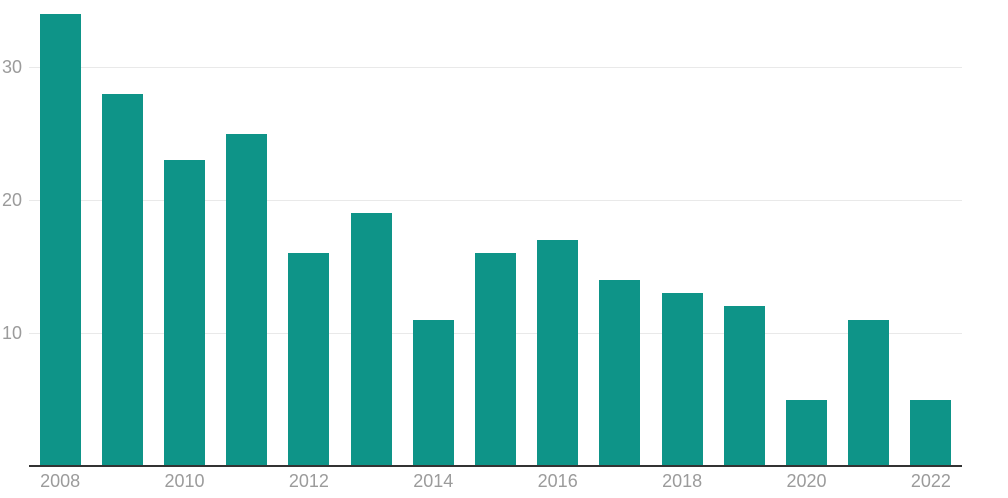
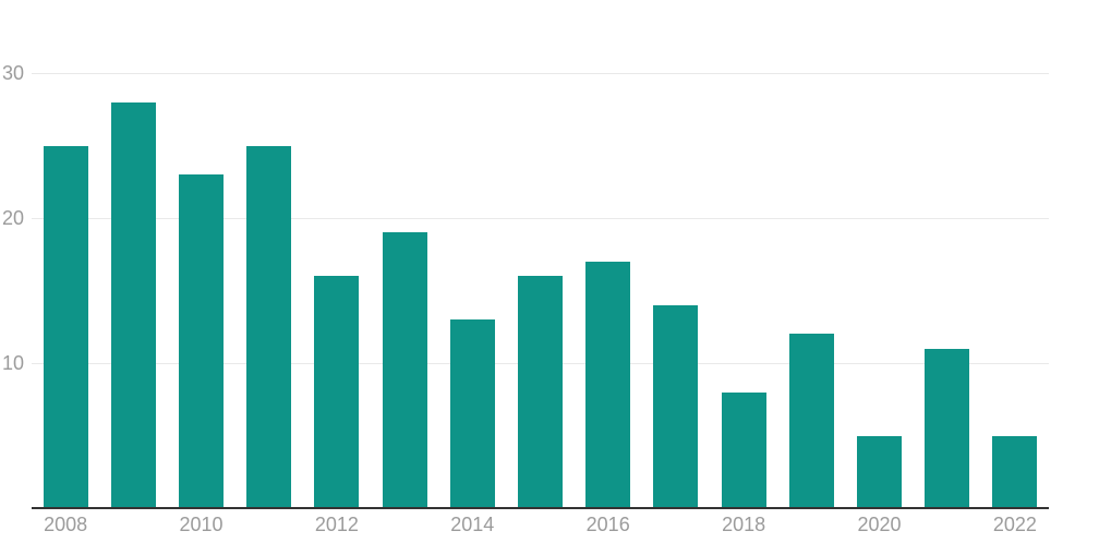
2008: 34 -> 25
2014: 11 -> 13
2018: 13 -> 8
